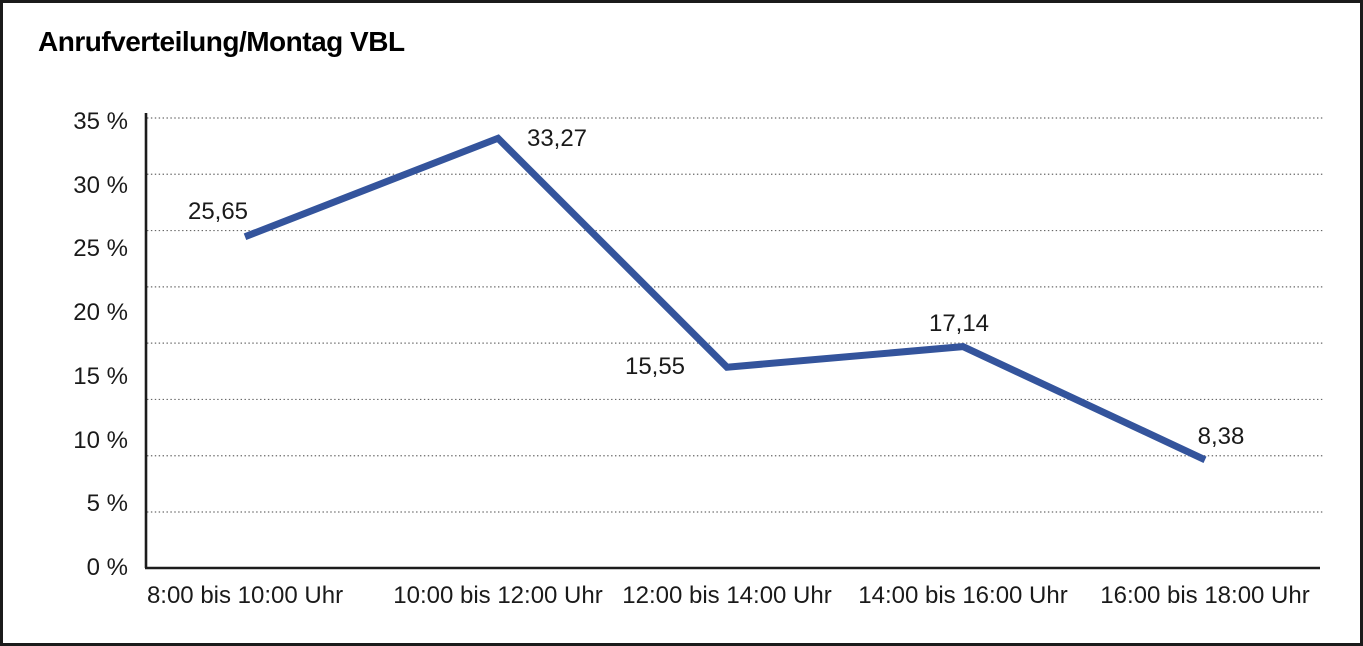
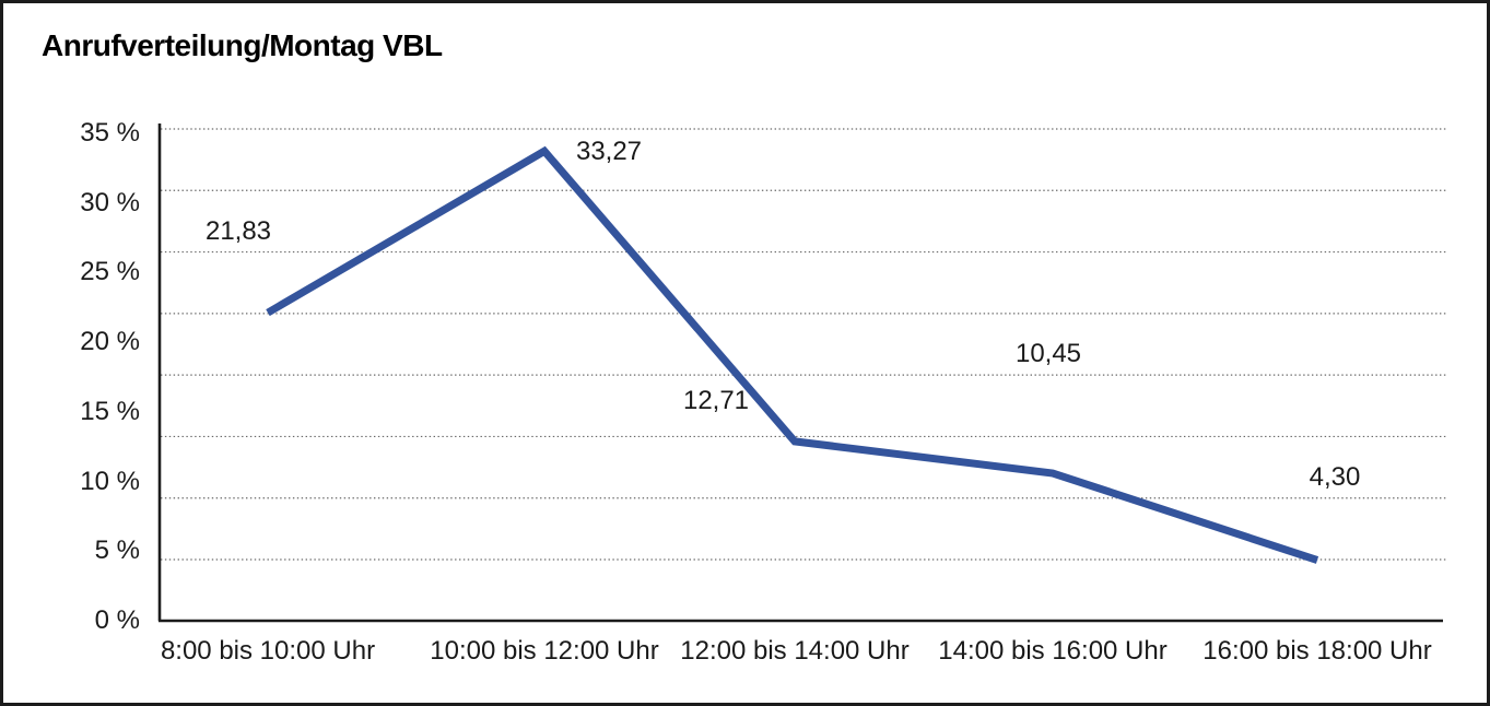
8:00 bis 10:00 Uhr: 25,65 -> 21,83
12:00 bis 14:00 Uhr: 15,55 -> 12,71
14:00 bis 16:00 Uhr: 17,14 -> 10,45
16:00 bis 18:00 Uhr: 8,38 -> 4,30
